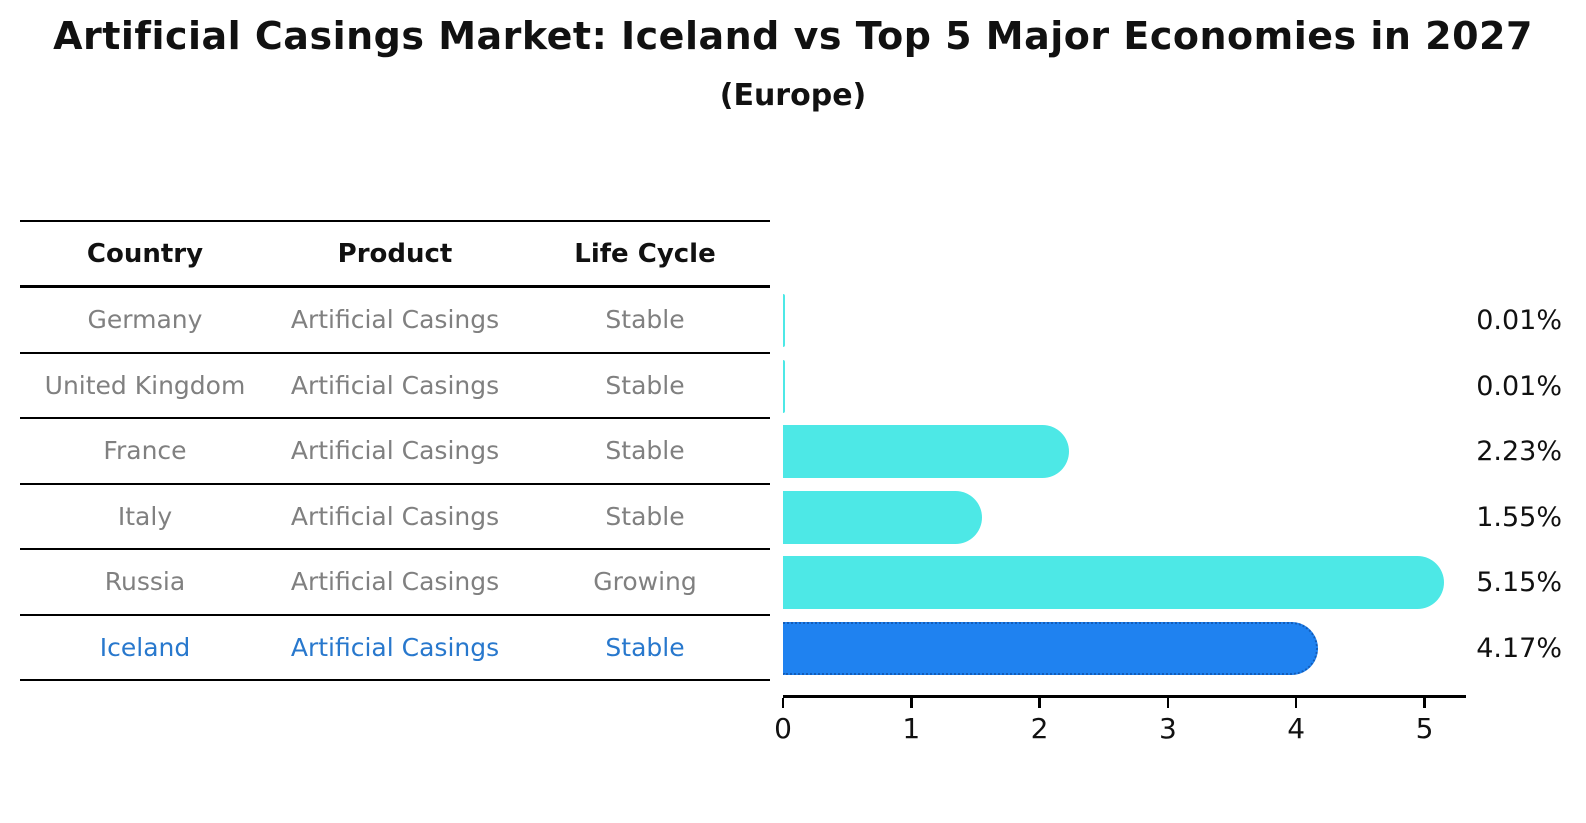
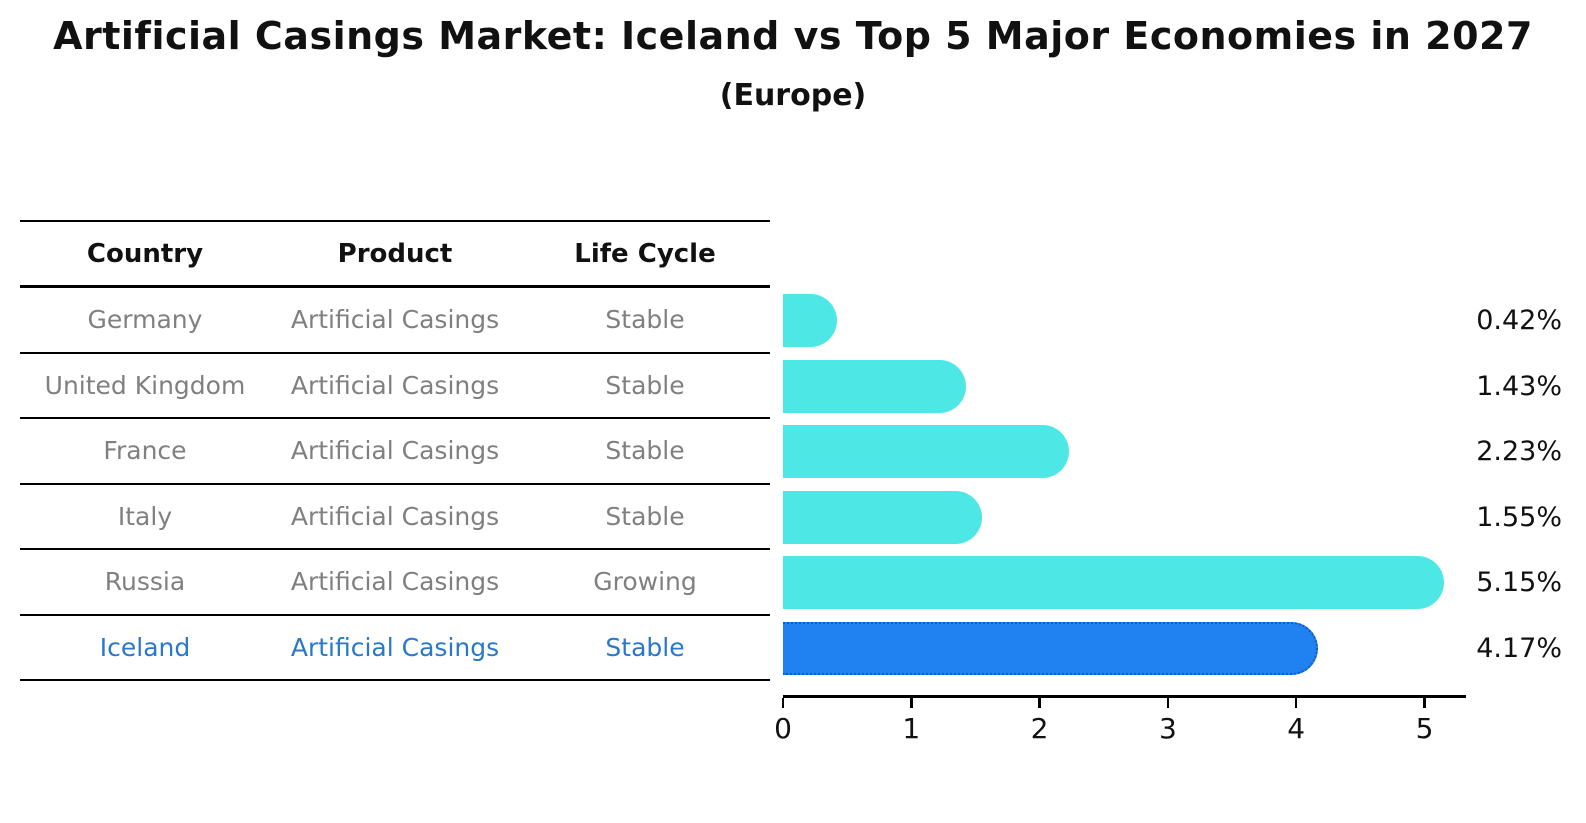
Germany: 0.01% -> 0.42%
United Kingdom: 0.01% -> 1.43%
